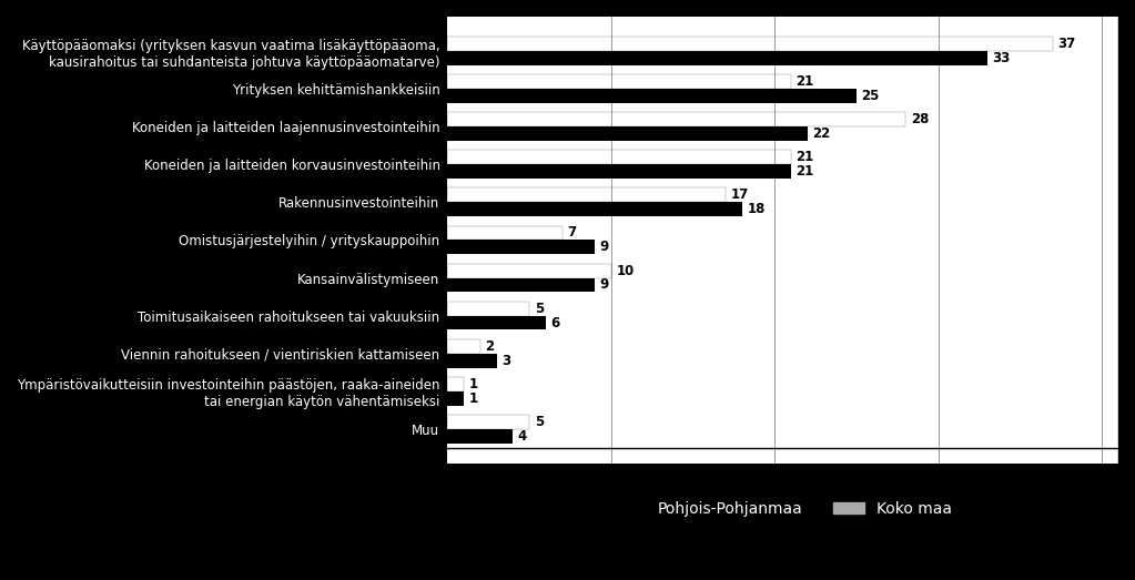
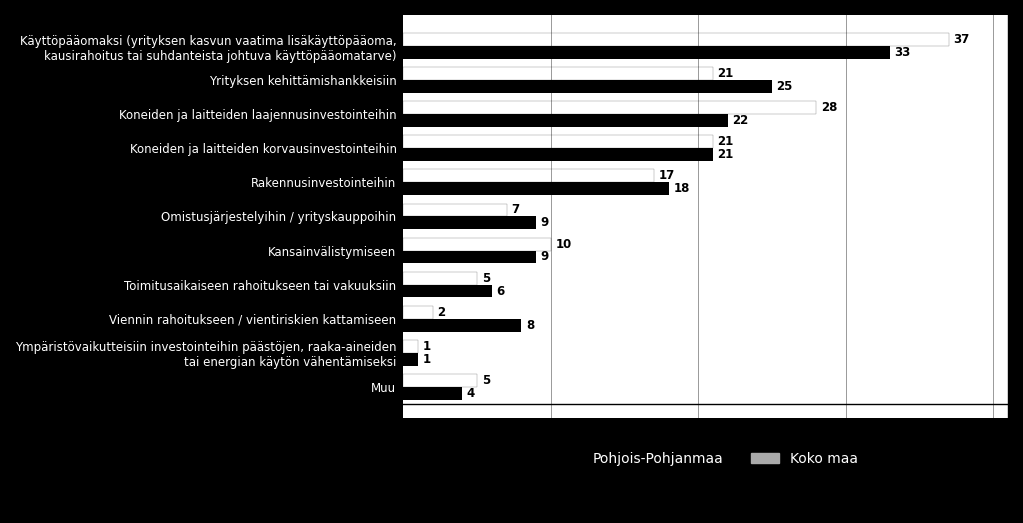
Pohjois-Pohjanmaa/Viennin rahoitukseen / vientiriskien kattamiseen: 3 -> 8
